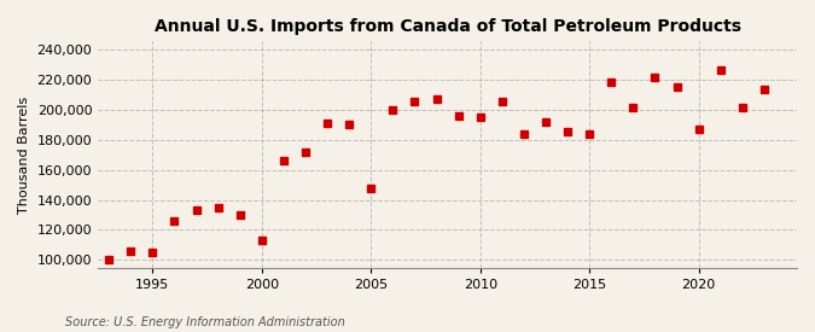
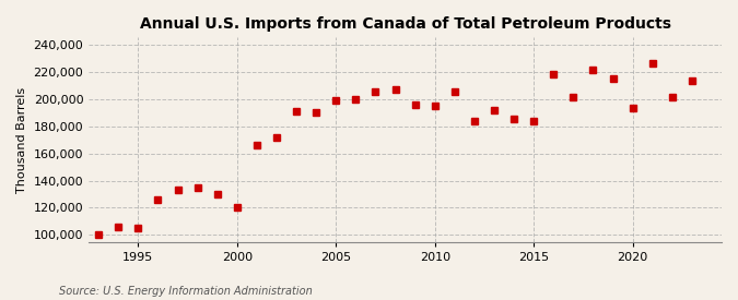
2000: 113,000 -> 120,000
2005: 148,000 -> 199,000
2020: 187,000 -> 193,000
